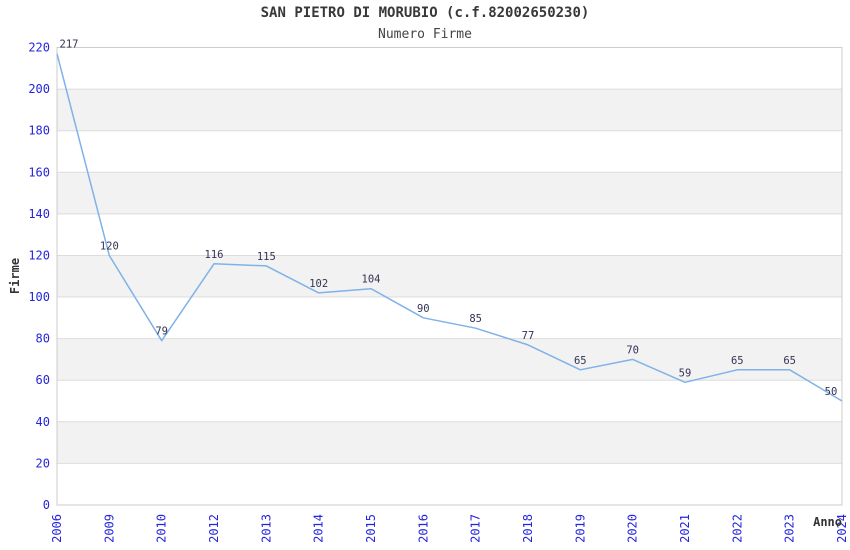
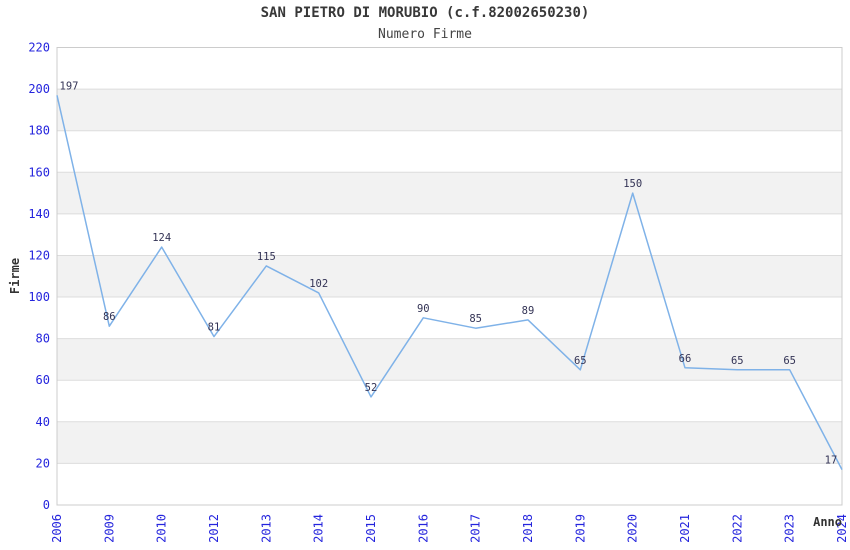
2006: 217 -> 197
2009: 120 -> 86
2010: 79 -> 124
2012: 116 -> 81
2015: 104 -> 52
2018: 77 -> 89
2020: 70 -> 150
2021: 59 -> 66
2024: 50 -> 17
